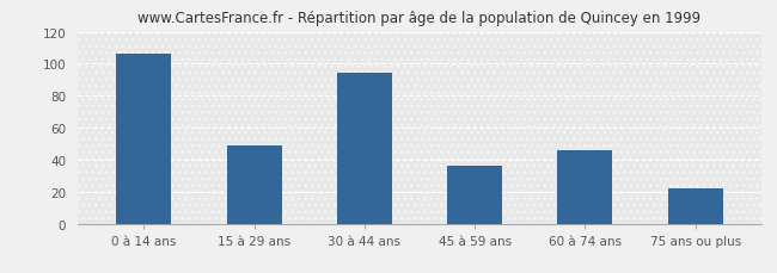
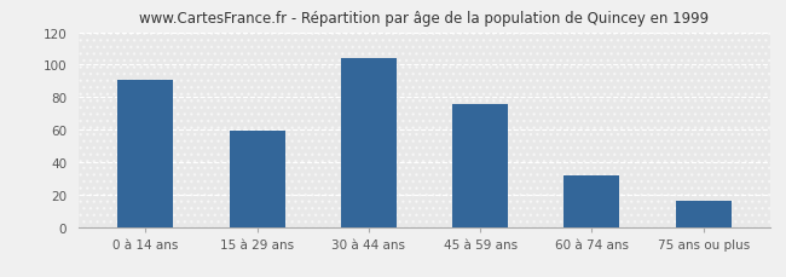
0 à 14 ans: 106 -> 91
15 à 29 ans: 49 -> 59
30 à 44 ans: 94 -> 104
45 à 59 ans: 36 -> 76
60 à 74 ans: 46 -> 32
75 ans ou plus: 22 -> 16
